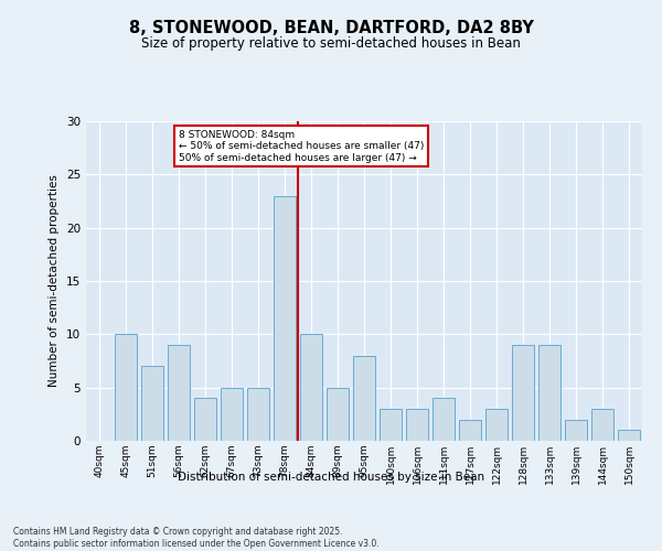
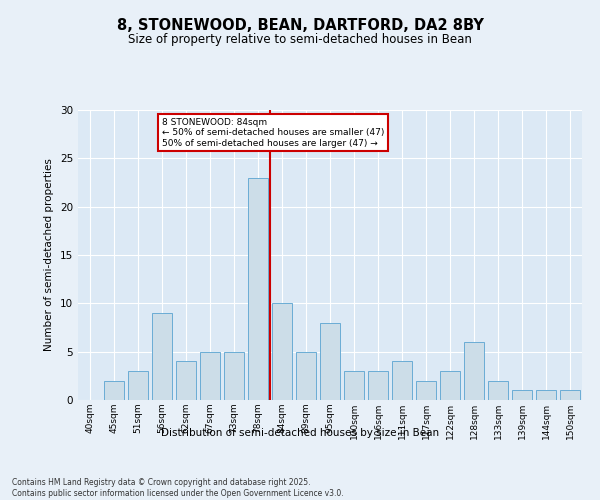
45sqm: 10 -> 2
51sqm: 7 -> 3
128sqm: 9 -> 6
133sqm: 9 -> 2
139sqm: 2 -> 1
144sqm: 3 -> 1
